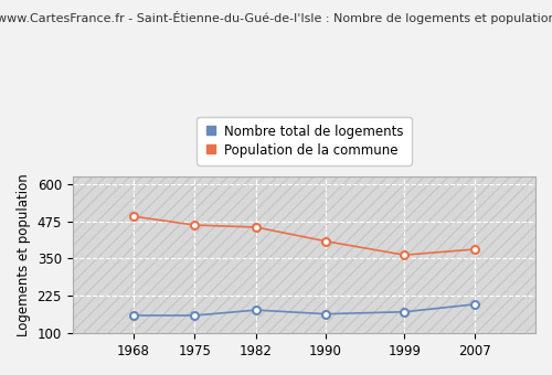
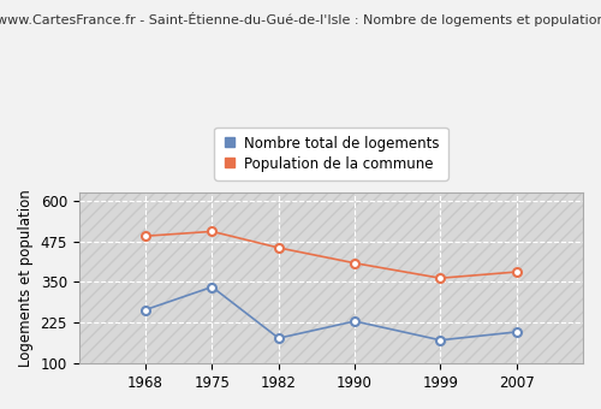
Nombre total de logements/1968: 160 -> 265
Nombre total de logements/1975: 160 -> 335
Population de la commune/1975: 462 -> 505
Nombre total de logements/1990: 165 -> 230
